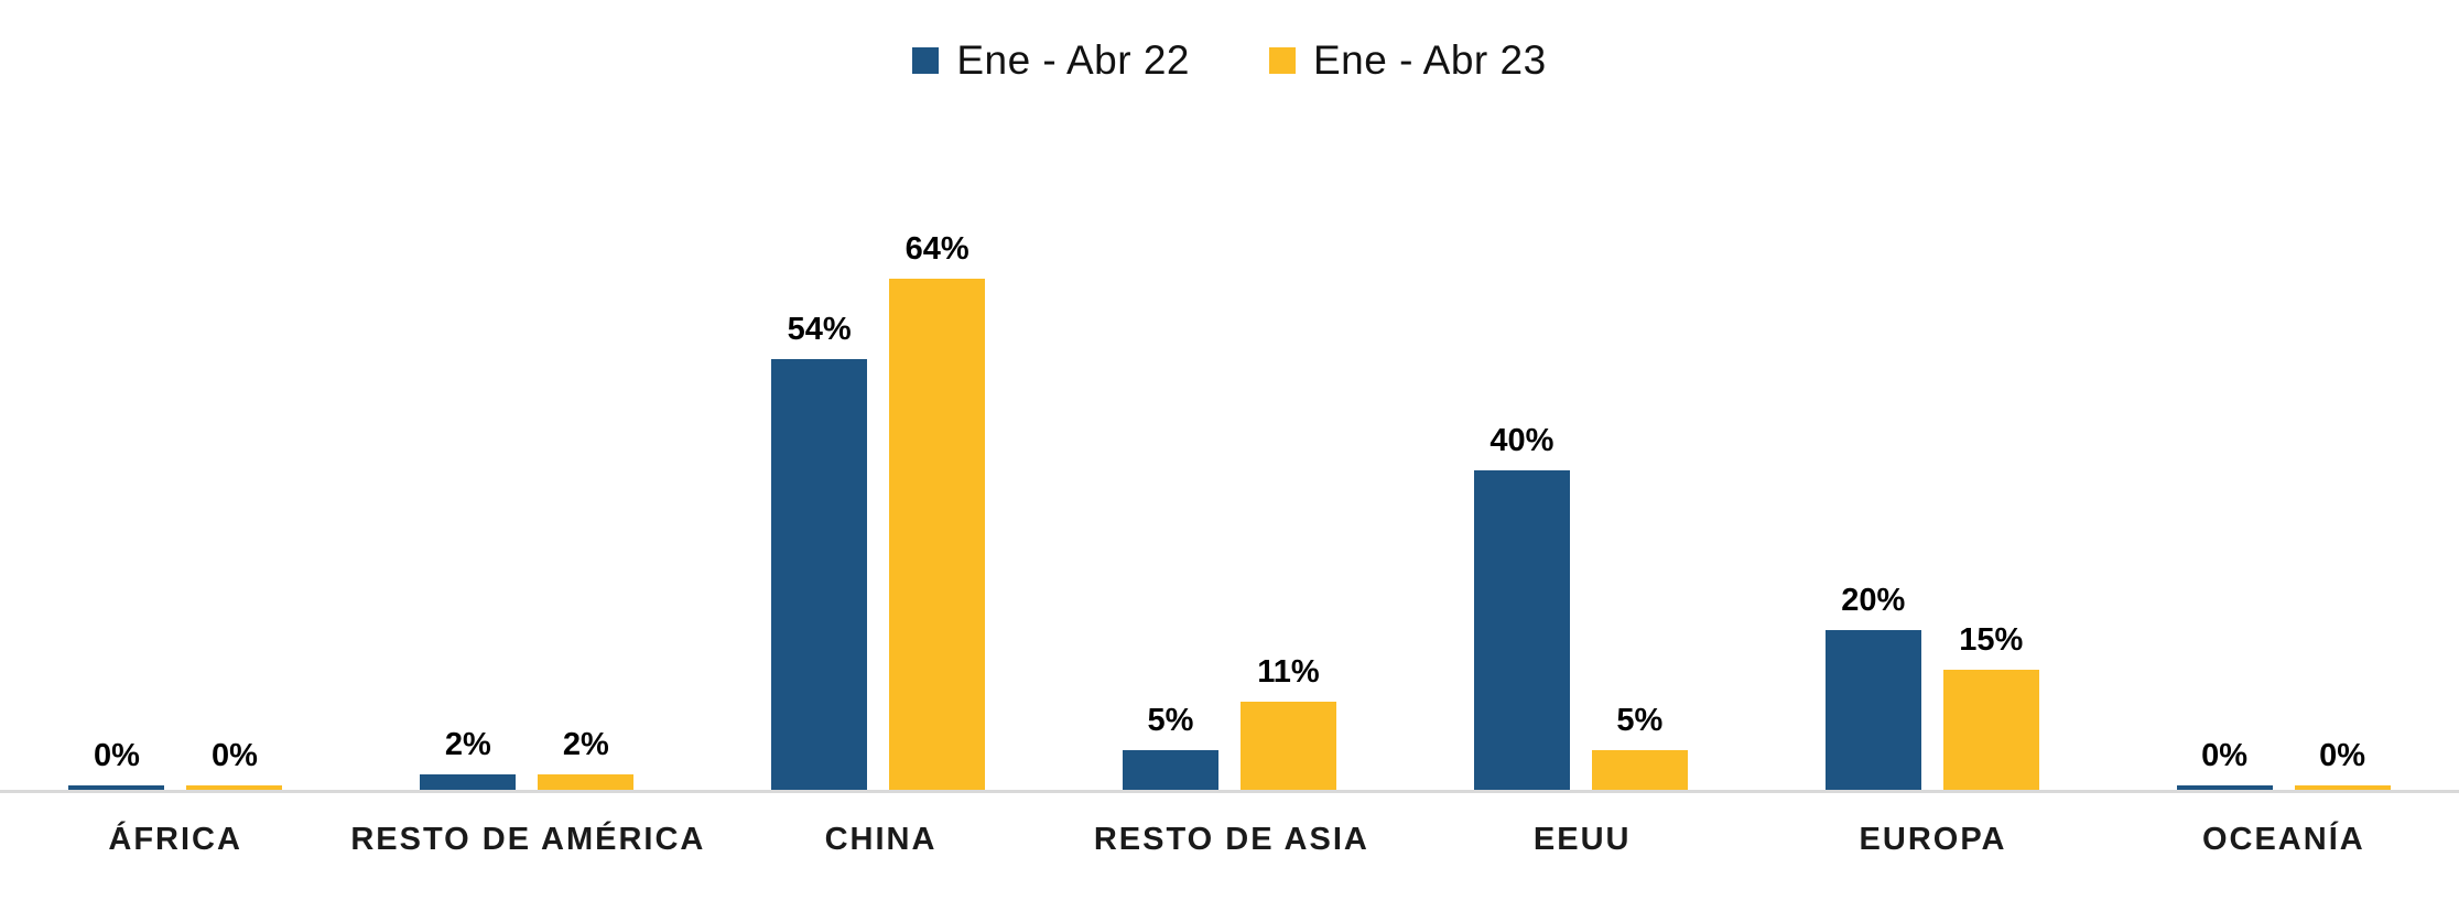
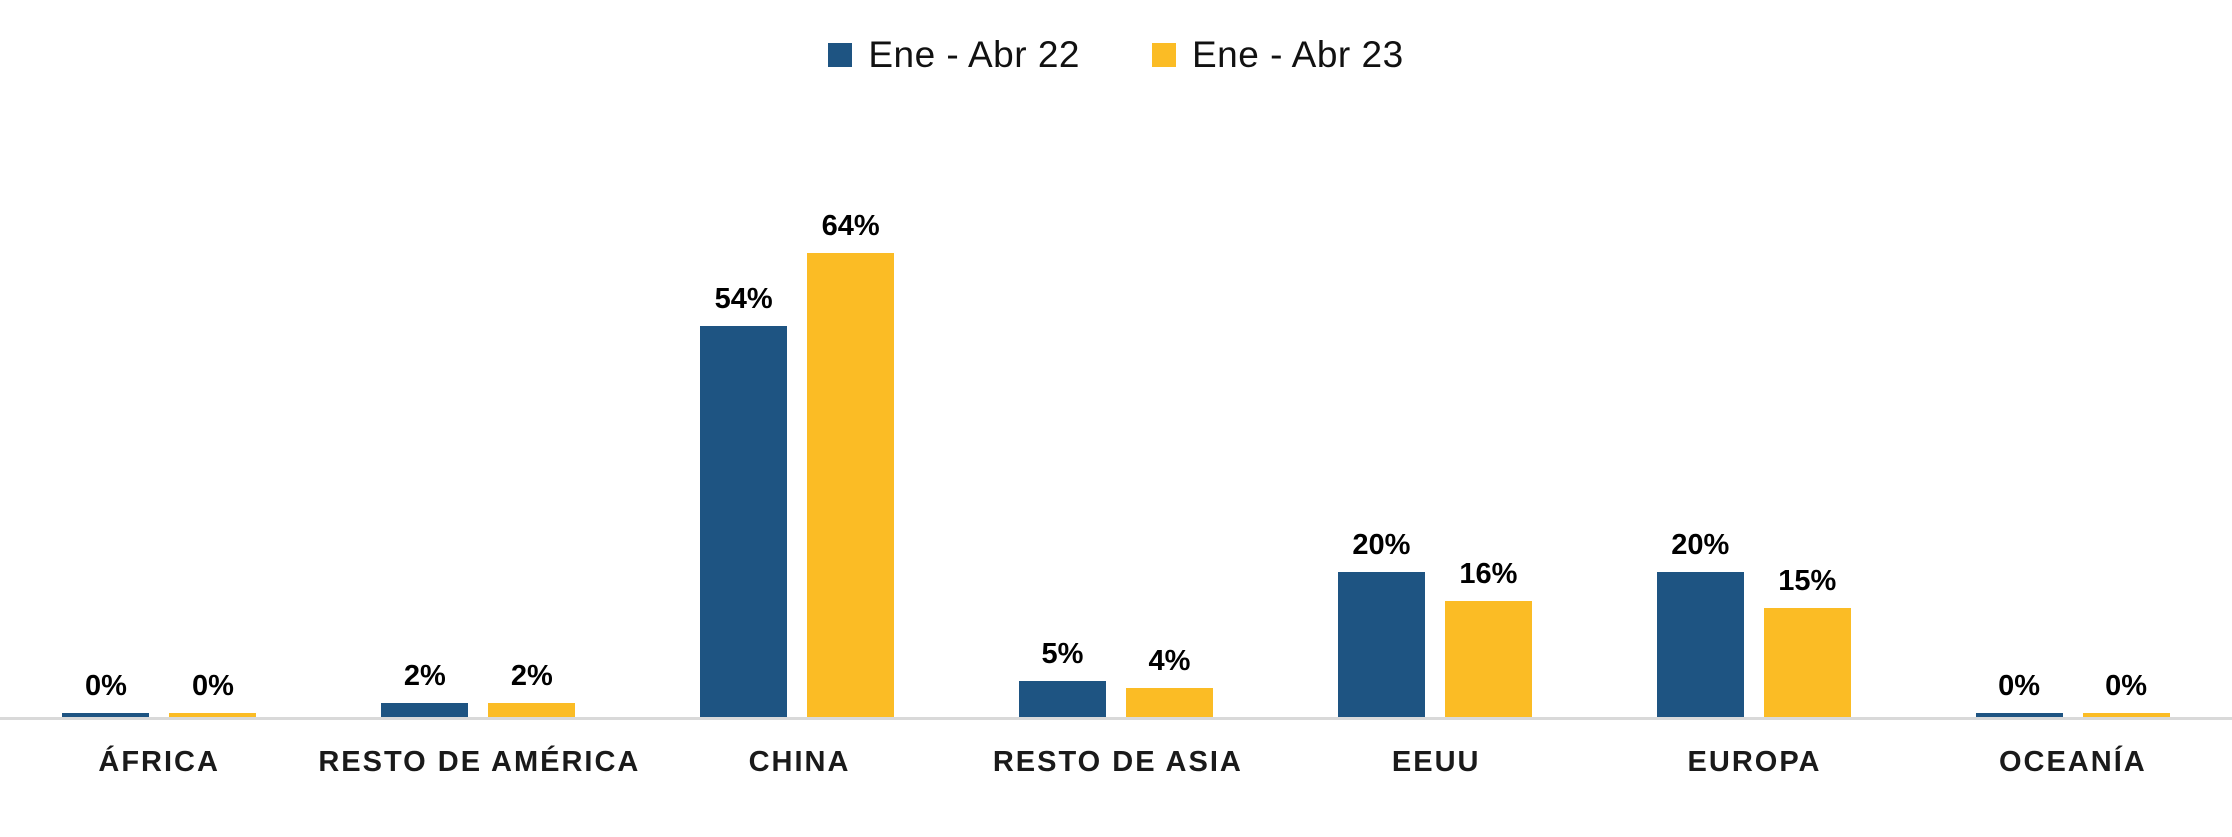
Ene - Abr 23/RESTO DE ASIA: 11% -> 4%
Ene - Abr 22/EEUU: 40% -> 20%
Ene - Abr 23/EEUU: 5% -> 16%
